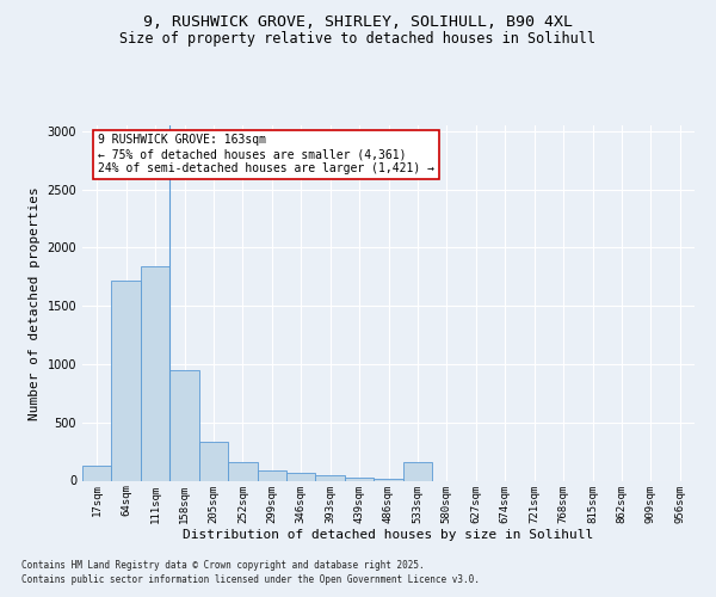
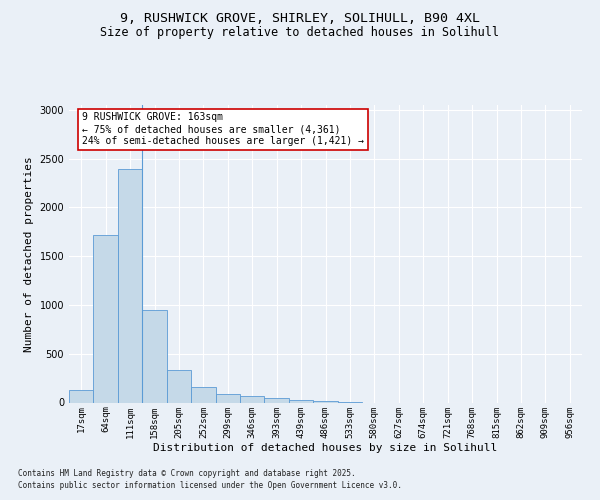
111sqm: 1840 -> 2390
533sqm: 160 -> 0
